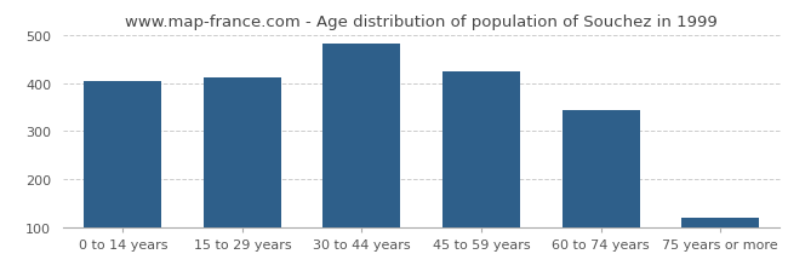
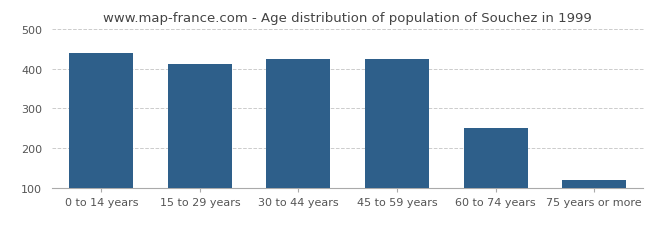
0 to 14 years: 403 -> 440
30 to 44 years: 481 -> 425
60 to 74 years: 344 -> 250
